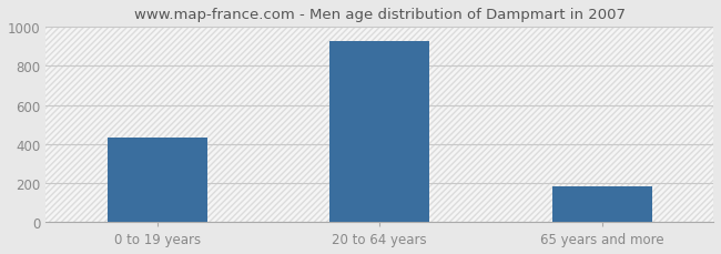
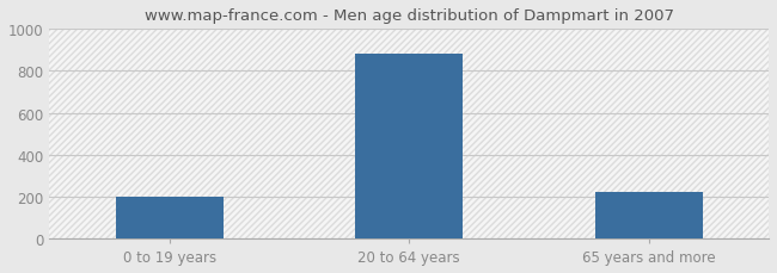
0 to 19 years: 430 -> 200
20 to 64 years: 930 -> 880
65 years and more: 180 -> 220
